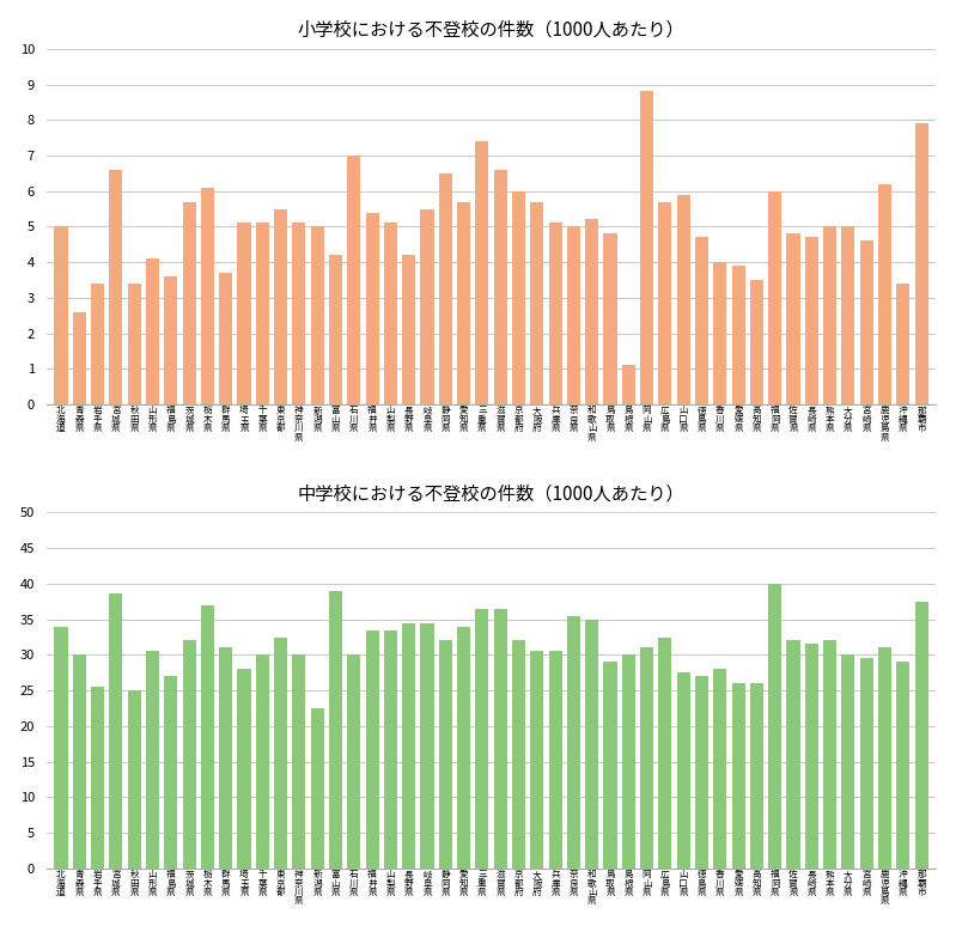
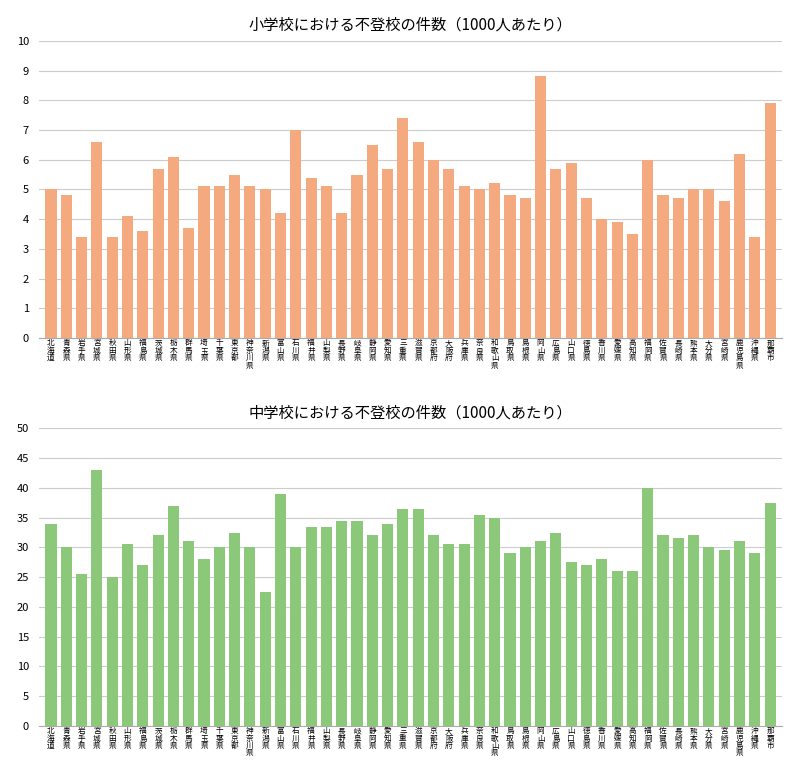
小学校における不登校の件数（1000人あたり）/青 森 県: 2.6 -> 4.8
小学校における不登校の件数（1000人あたり）/島 根 県: 1.1 -> 4.7
中学校における不登校の件数（1000人あたり）/宮 城 県: 38.6 -> 43.0
